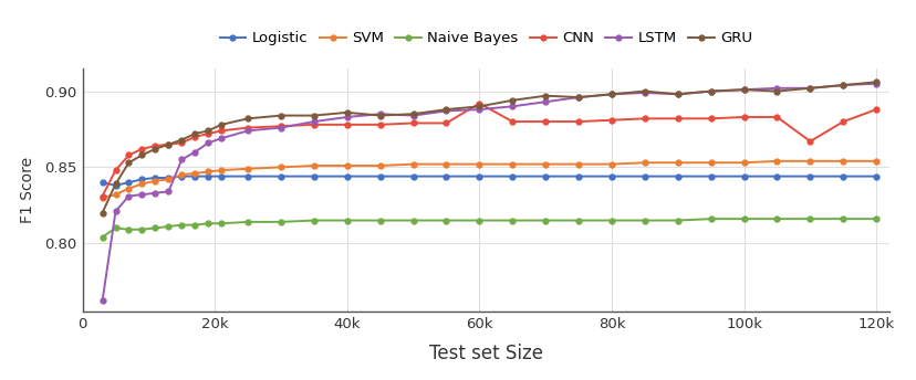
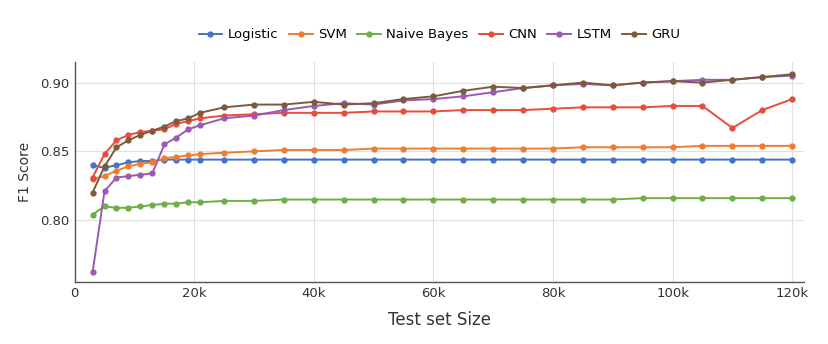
CNN/60k: 0.892 -> 0.879
